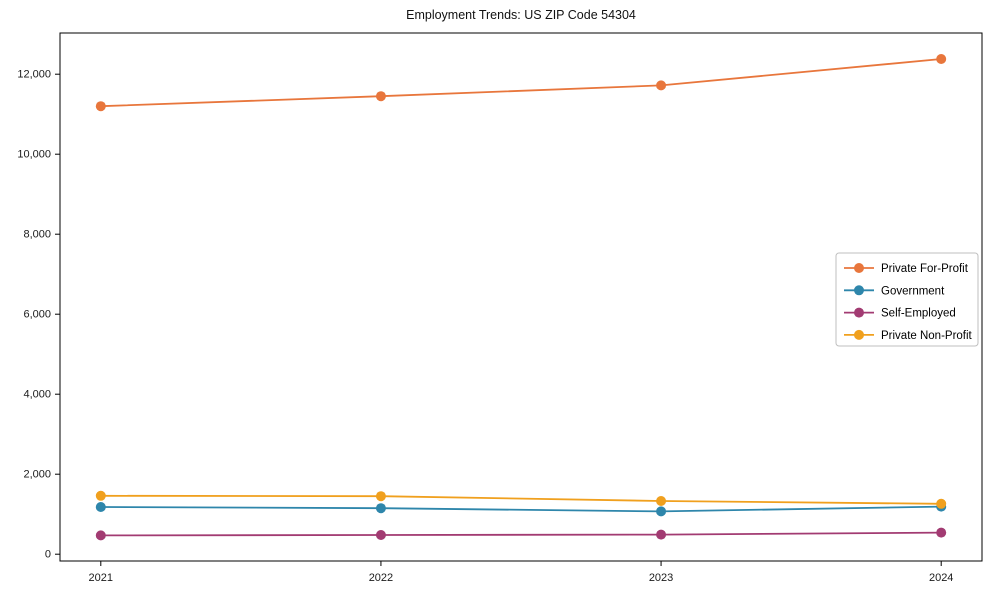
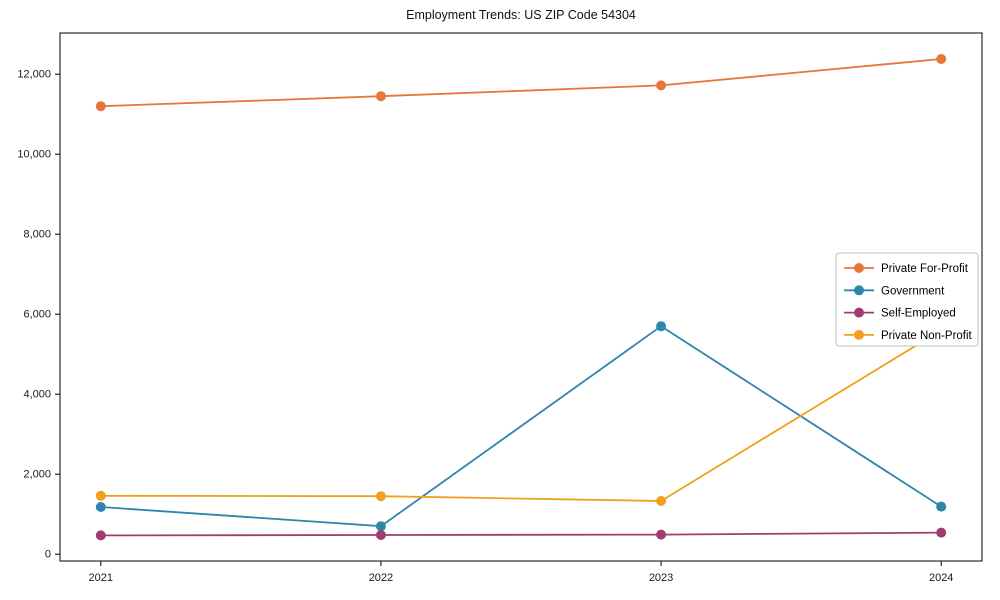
Government/2022: 1200 -> 700
Government/2023: 1100 -> 5700
Private Non-Profit/2024: 1300 -> 5600
